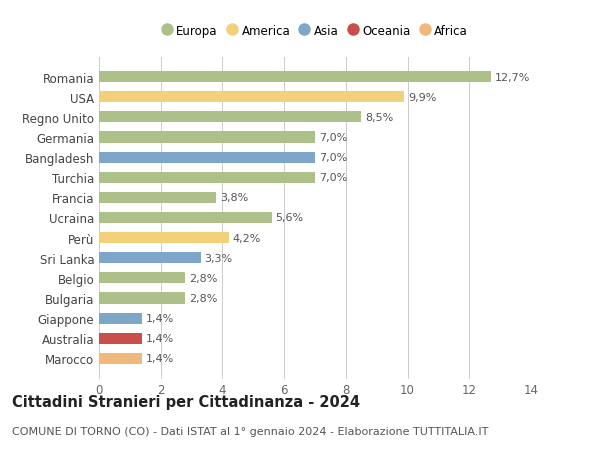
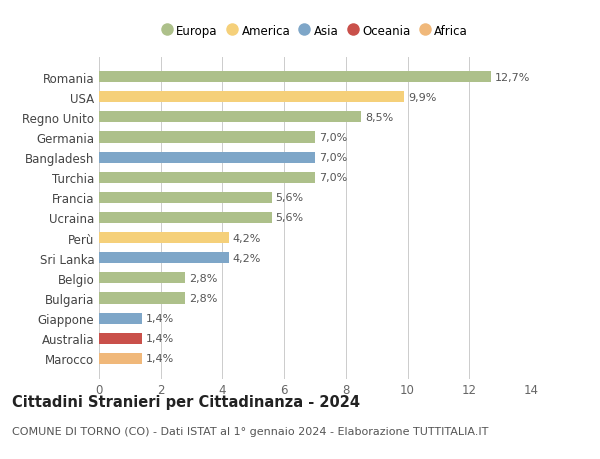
Francia: 3,8% -> 5,6%
Sri Lanka: 3,3% -> 4,2%
